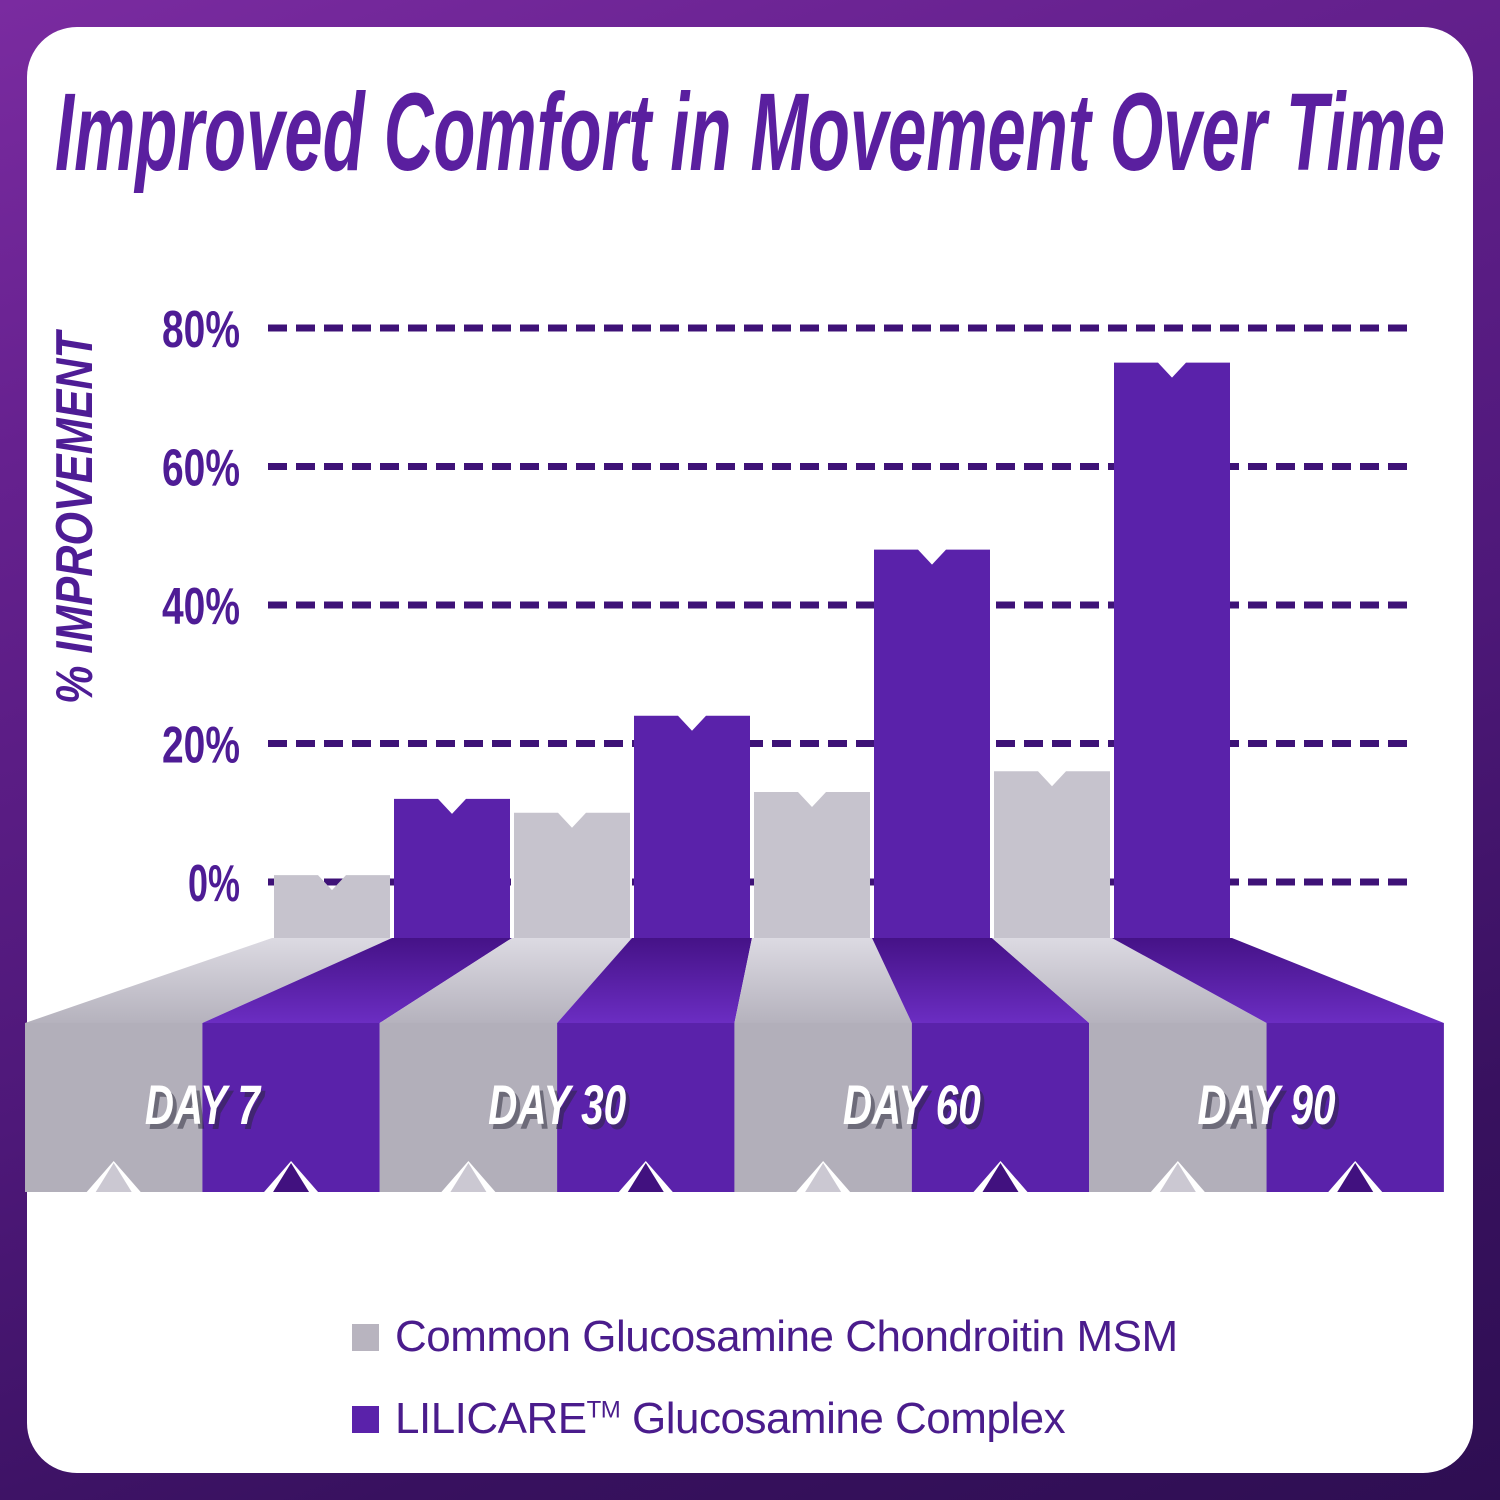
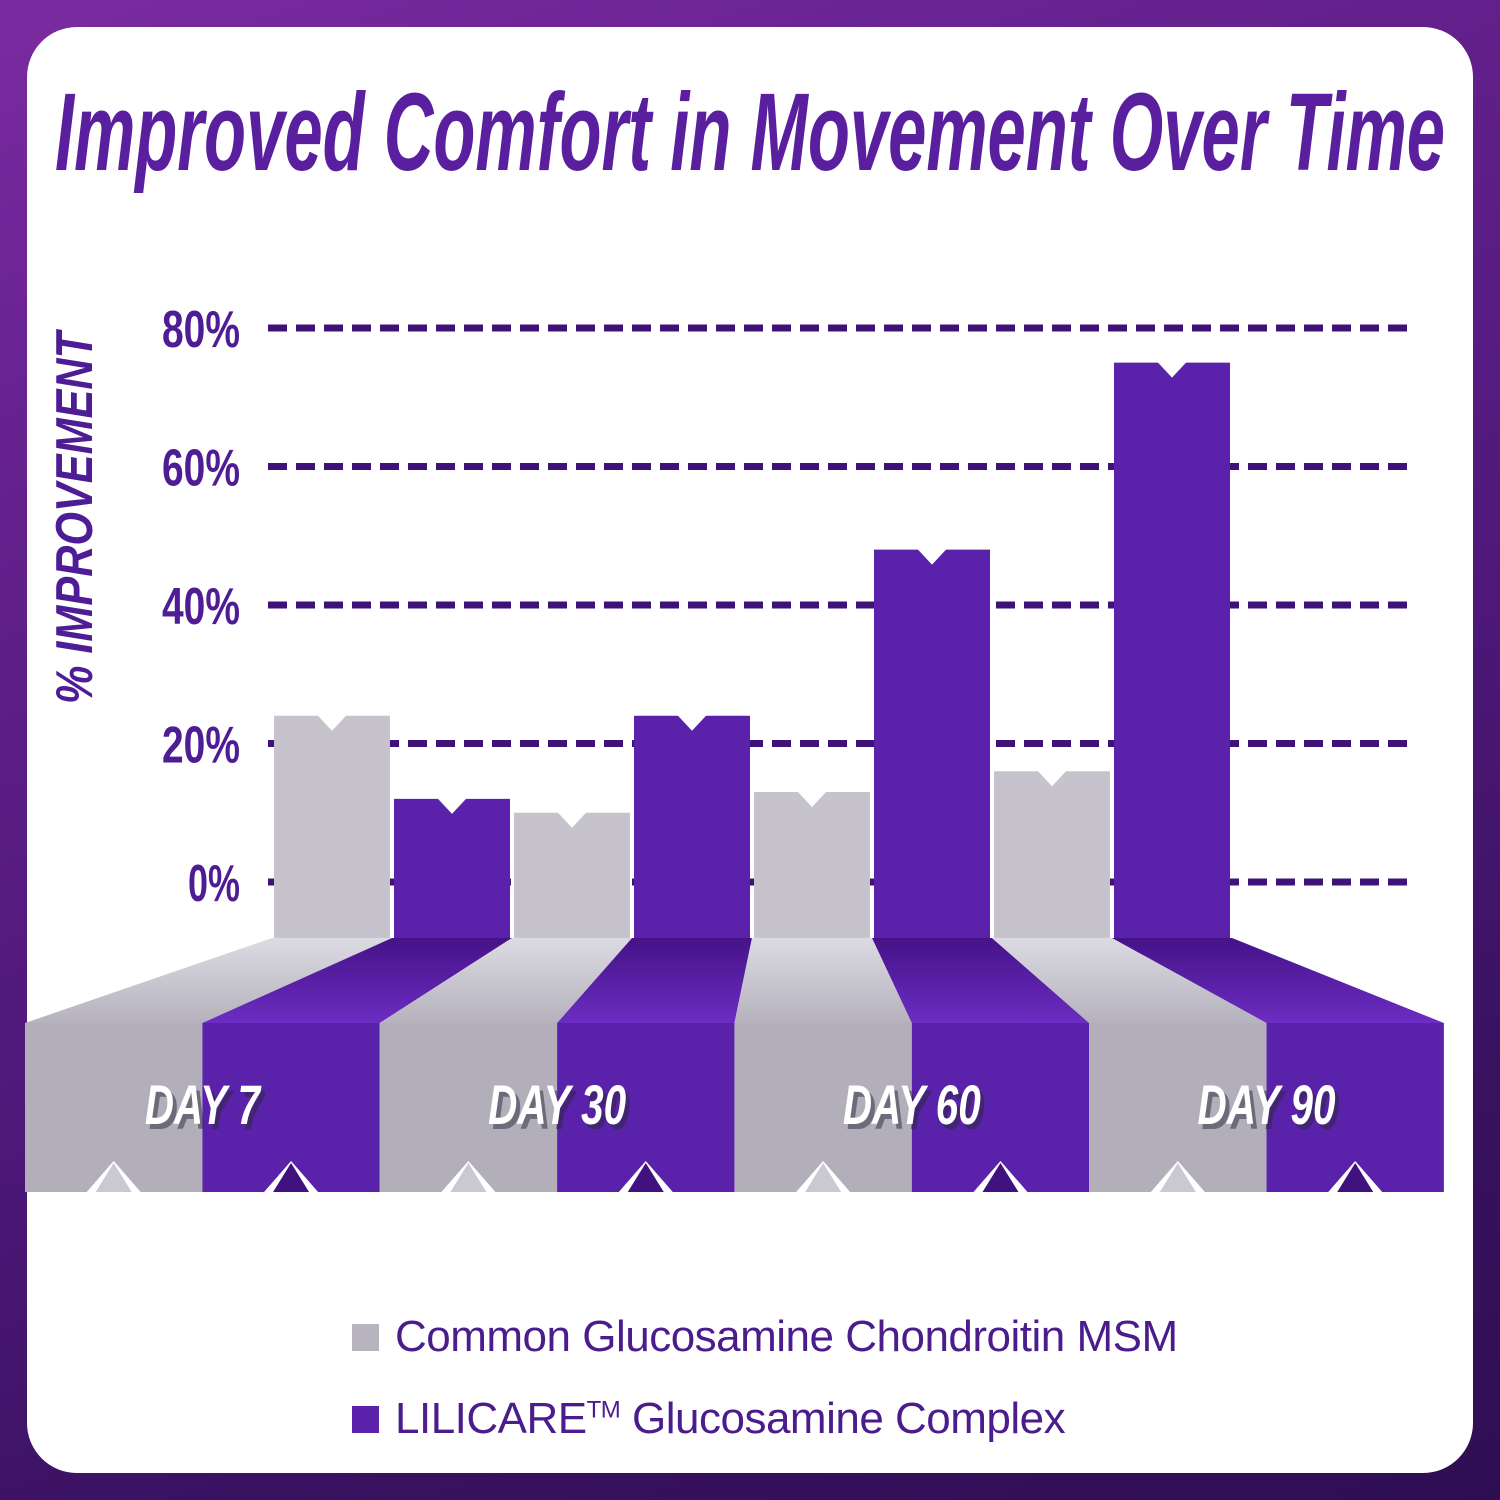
Common Glucosamine Chondroitin MSM/DAY 7: 1% -> 24%
